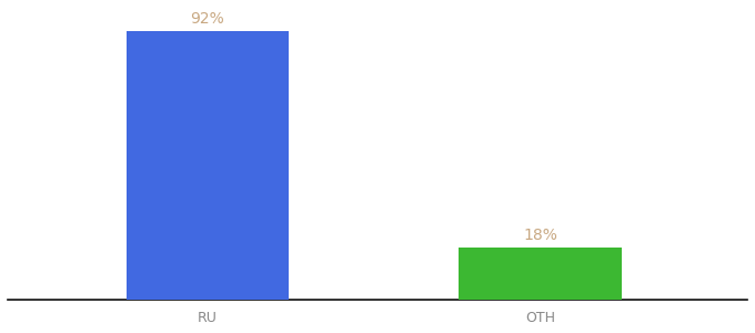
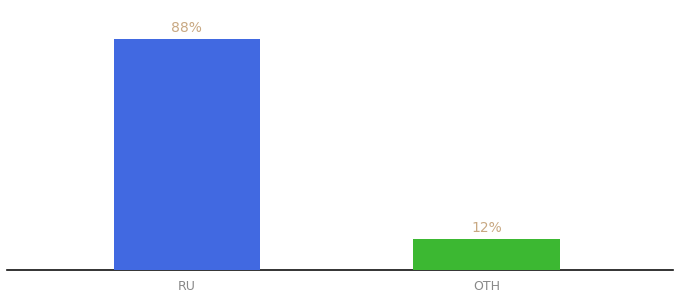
RU: 92% -> 88%
OTH: 18% -> 12%
